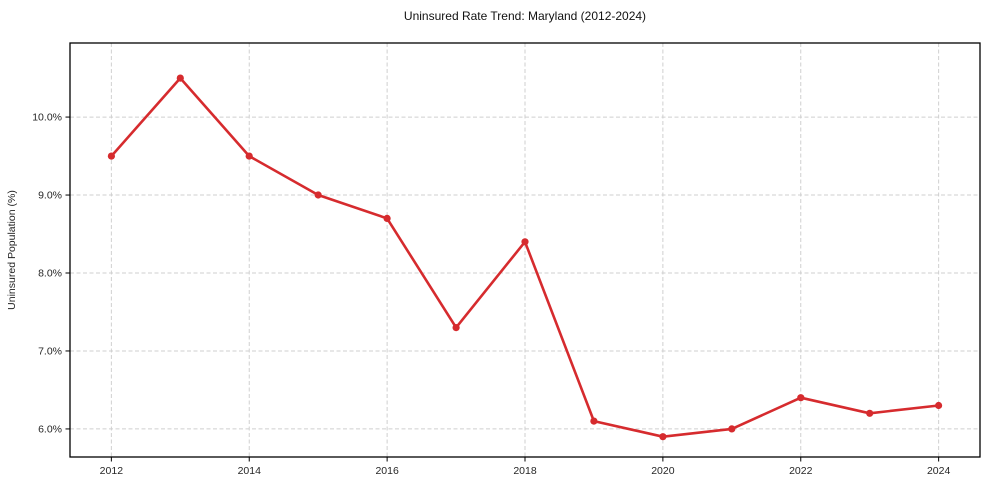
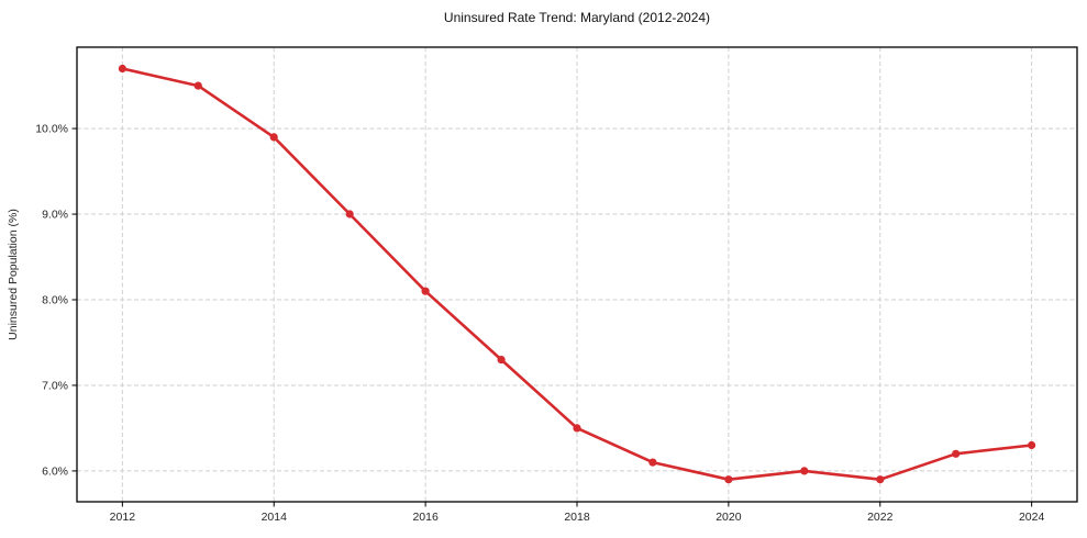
2012: 9.5% -> 10.7%
2014: 9.5% -> 9.9%
2016: 8.7% -> 8.1%
2018: 8.4% -> 6.5%
2022: 6.4% -> 5.9%
